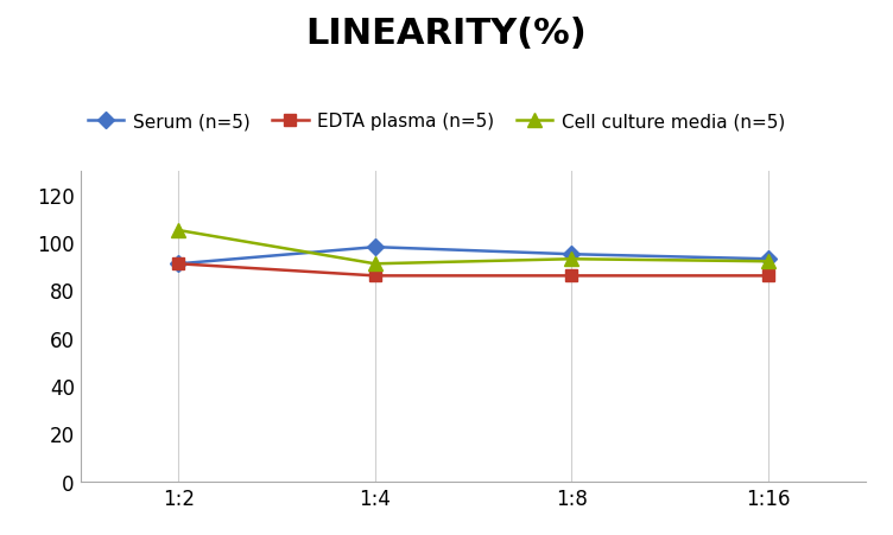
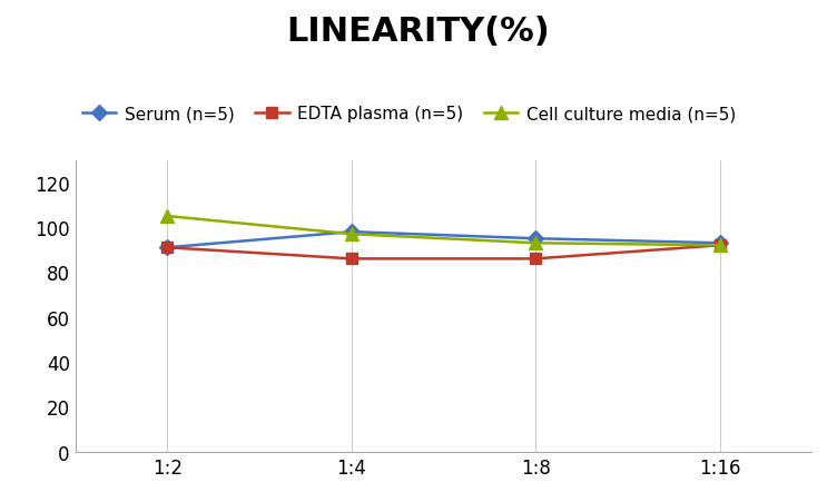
Cell culture media (n=5)/1:4: 91 -> 97
EDTA plasma (n=5)/1:16: 86 -> 92
